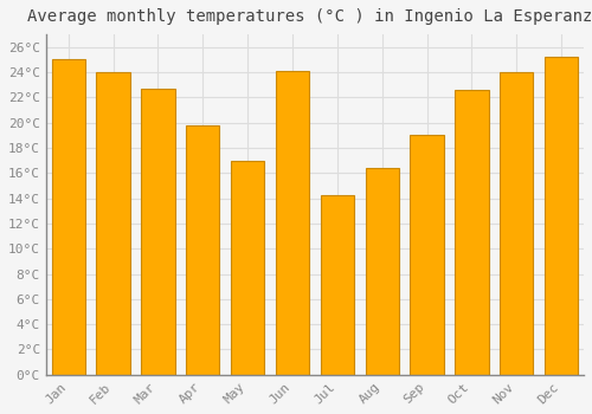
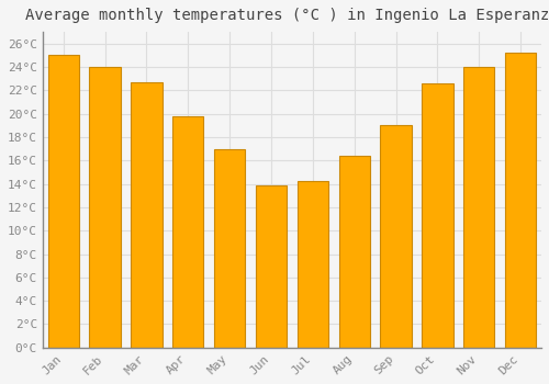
Jun: 24.1°C -> 13.9°C
